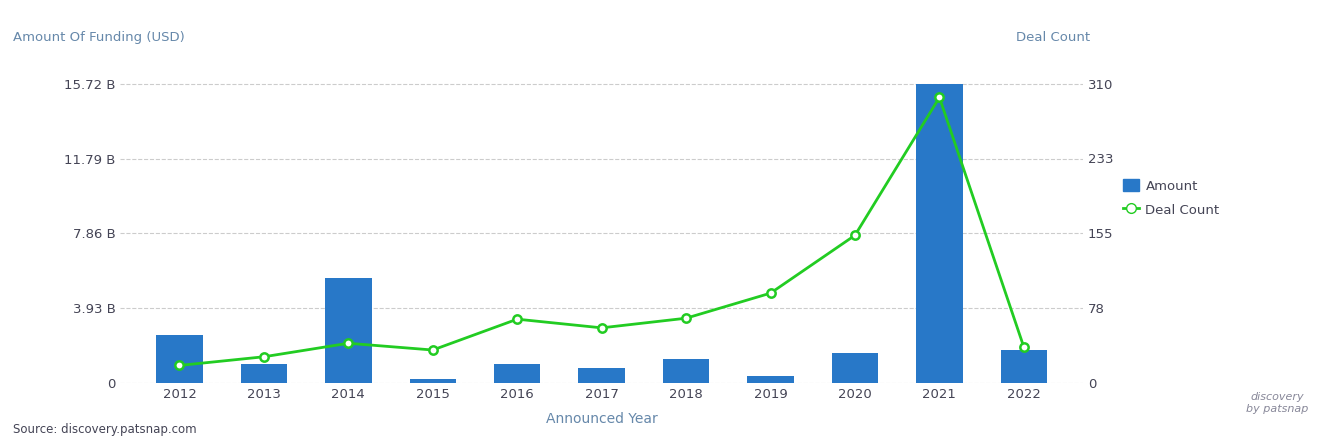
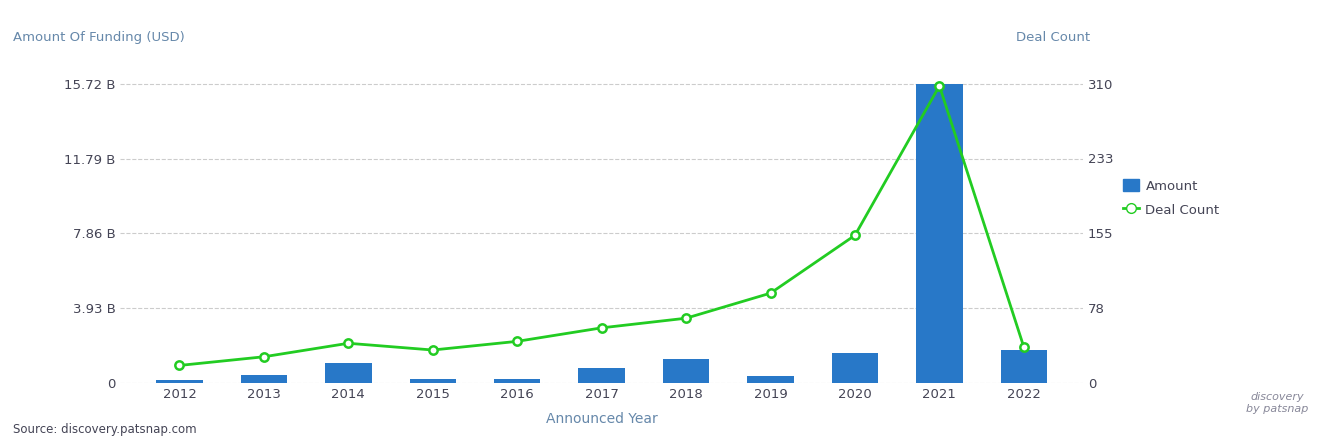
Amount/2012: 2.5 B -> 0.1 B
Amount/2013: 1.0 B -> 0.4 B
Amount/2014: 5.5 B -> 1.1 B
Amount/2016: 1.0 B -> 0.2 B
Deal Count/2016: 66 -> 43
Deal Count/2021: 296 -> 308
